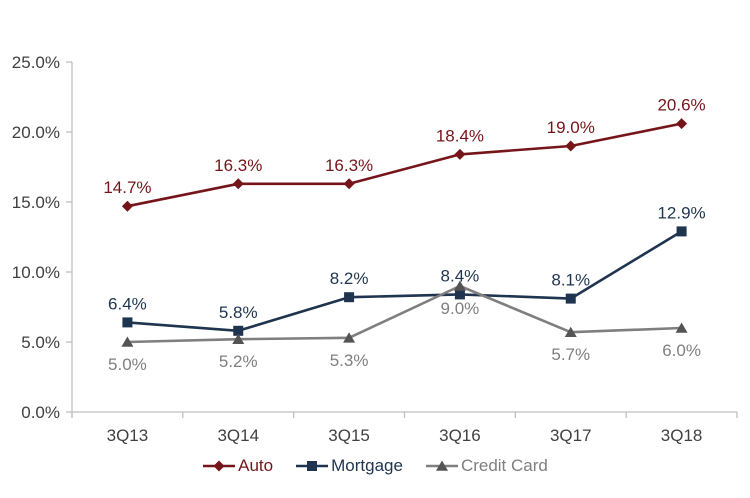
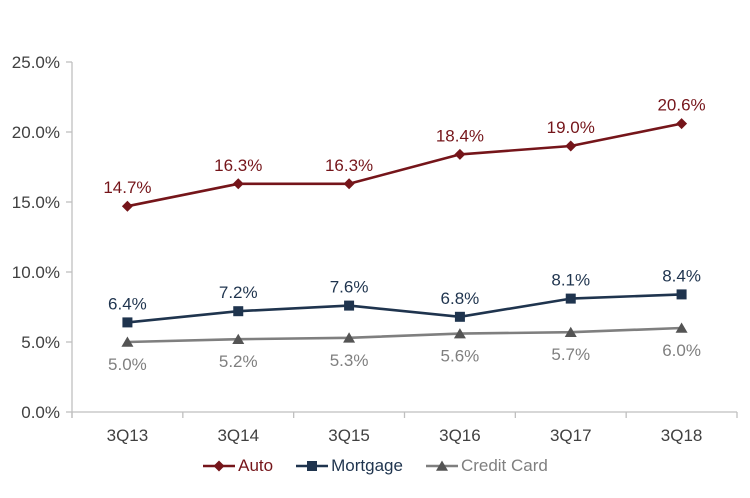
Mortgage/3Q14: 5.8% -> 7.2%
Mortgage/3Q15: 8.2% -> 7.6%
Mortgage/3Q16: 8.4% -> 6.8%
Credit Card/3Q16: 9.0% -> 5.6%
Mortgage/3Q18: 12.9% -> 8.4%
